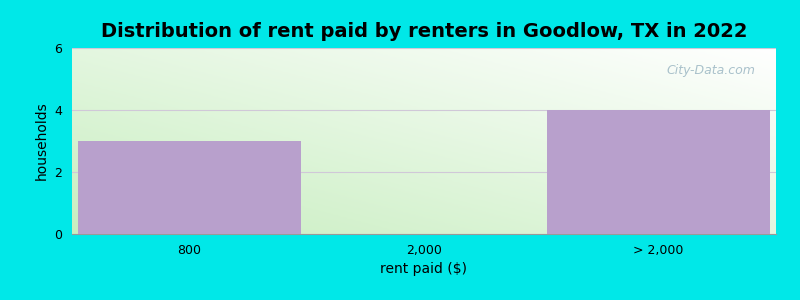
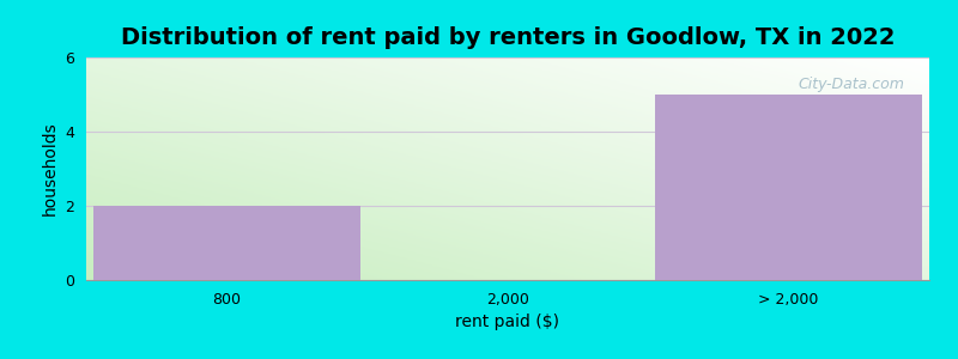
800: 3 -> 2
> 2,000: 4 -> 5
